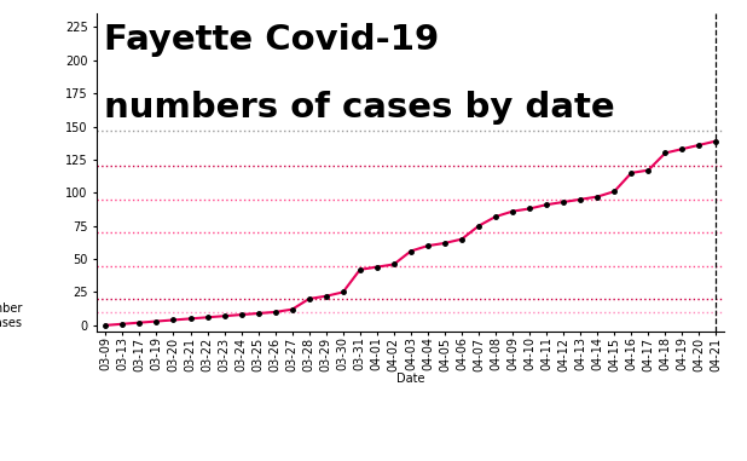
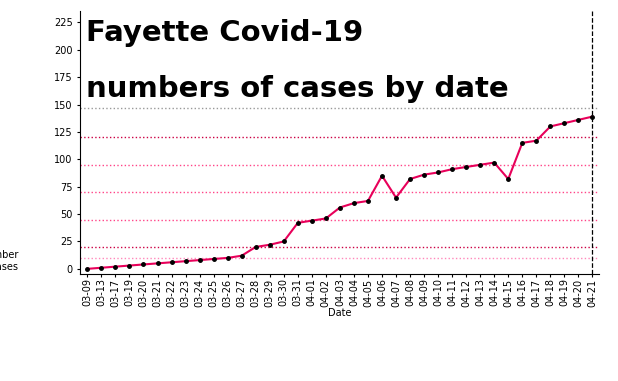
04-06: 65 -> 85
04-07: 75 -> 65
04-15: 101 -> 82
